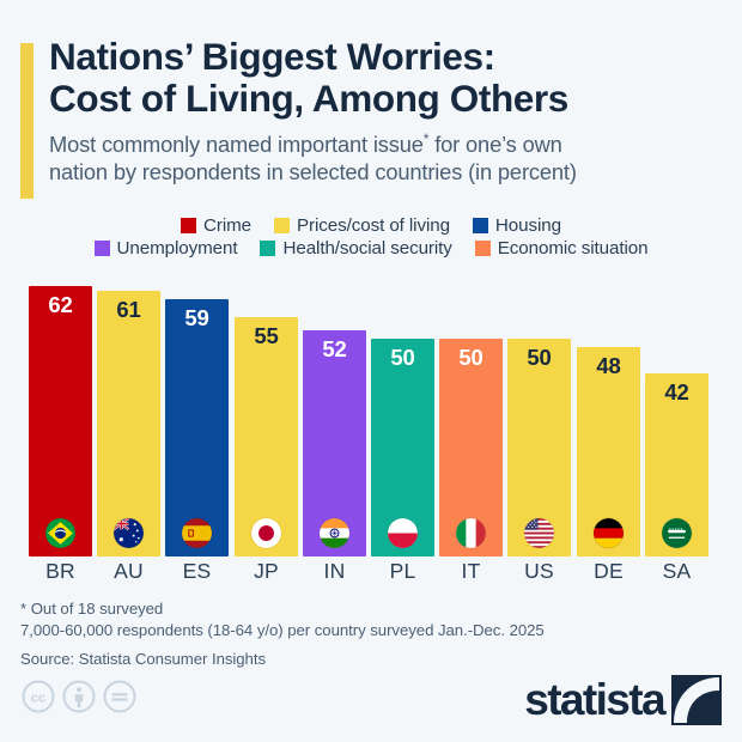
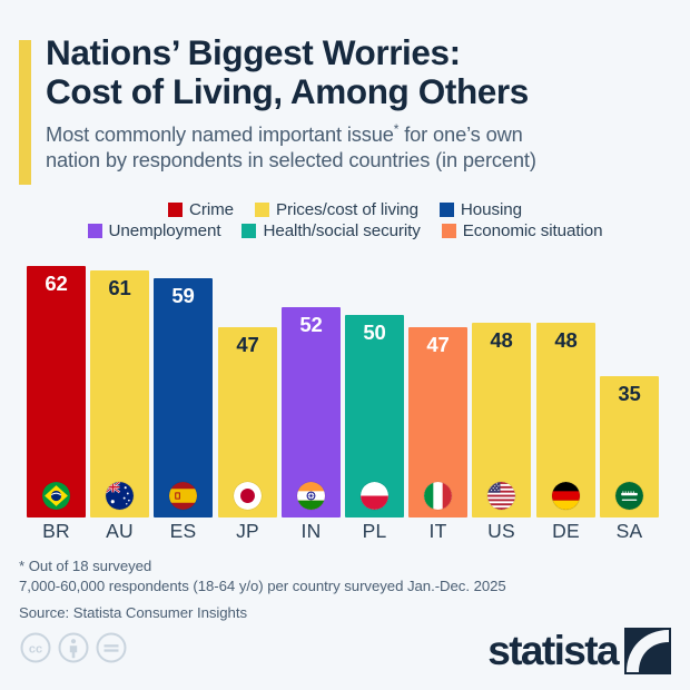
JP: 55 -> 47
IT: 50 -> 47
US: 50 -> 48
SA: 42 -> 35
